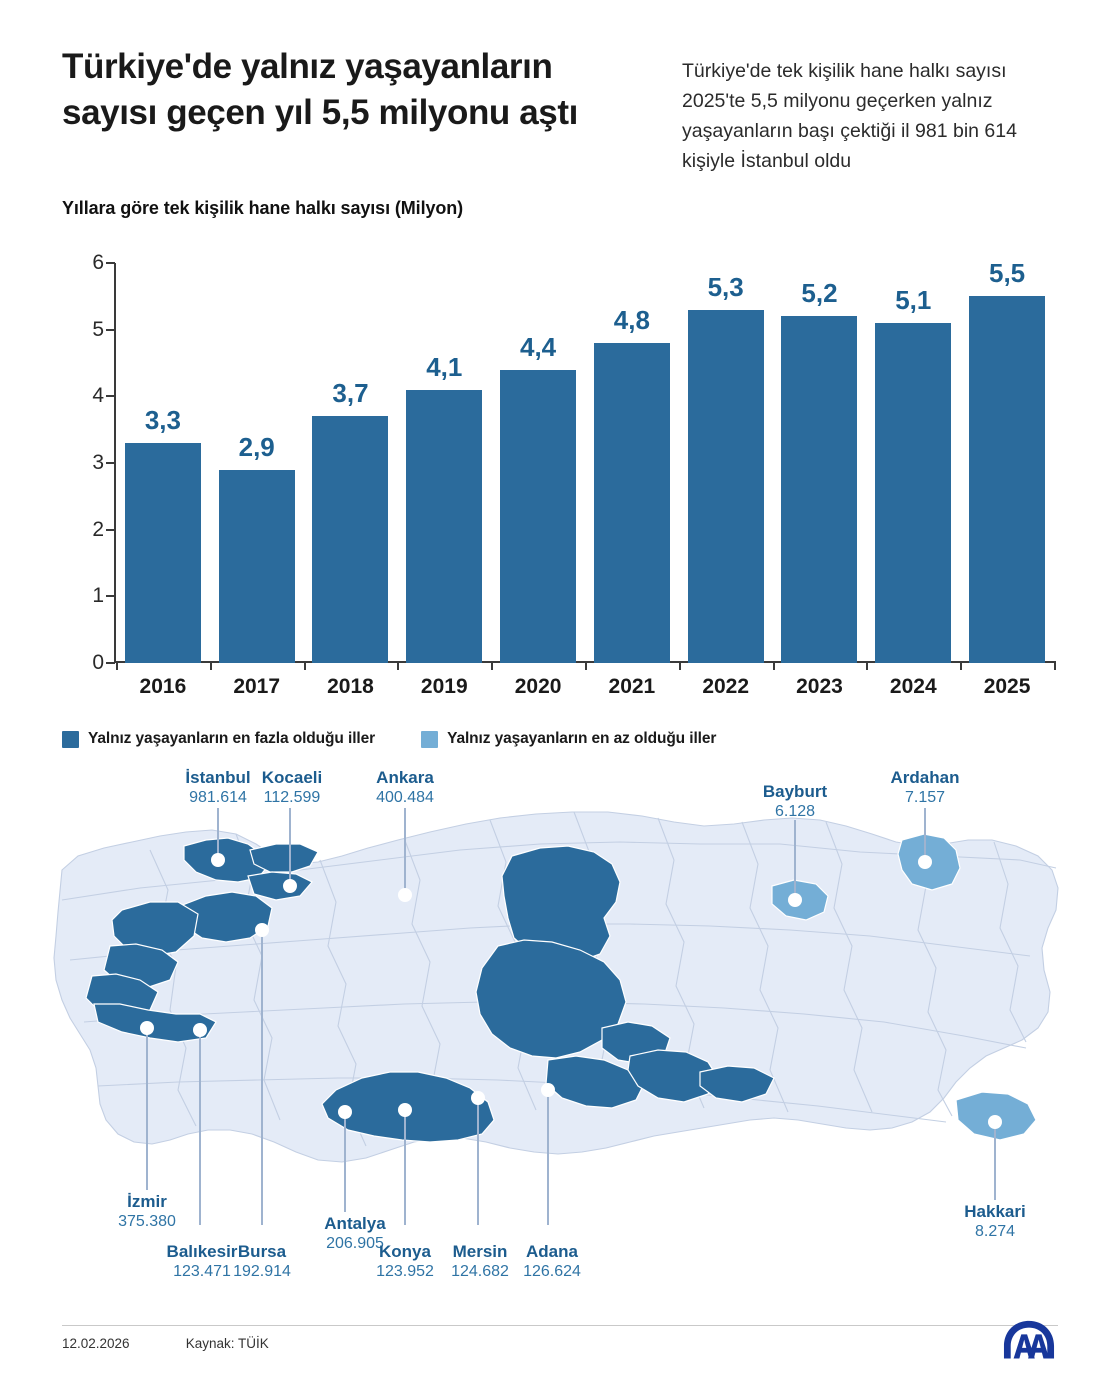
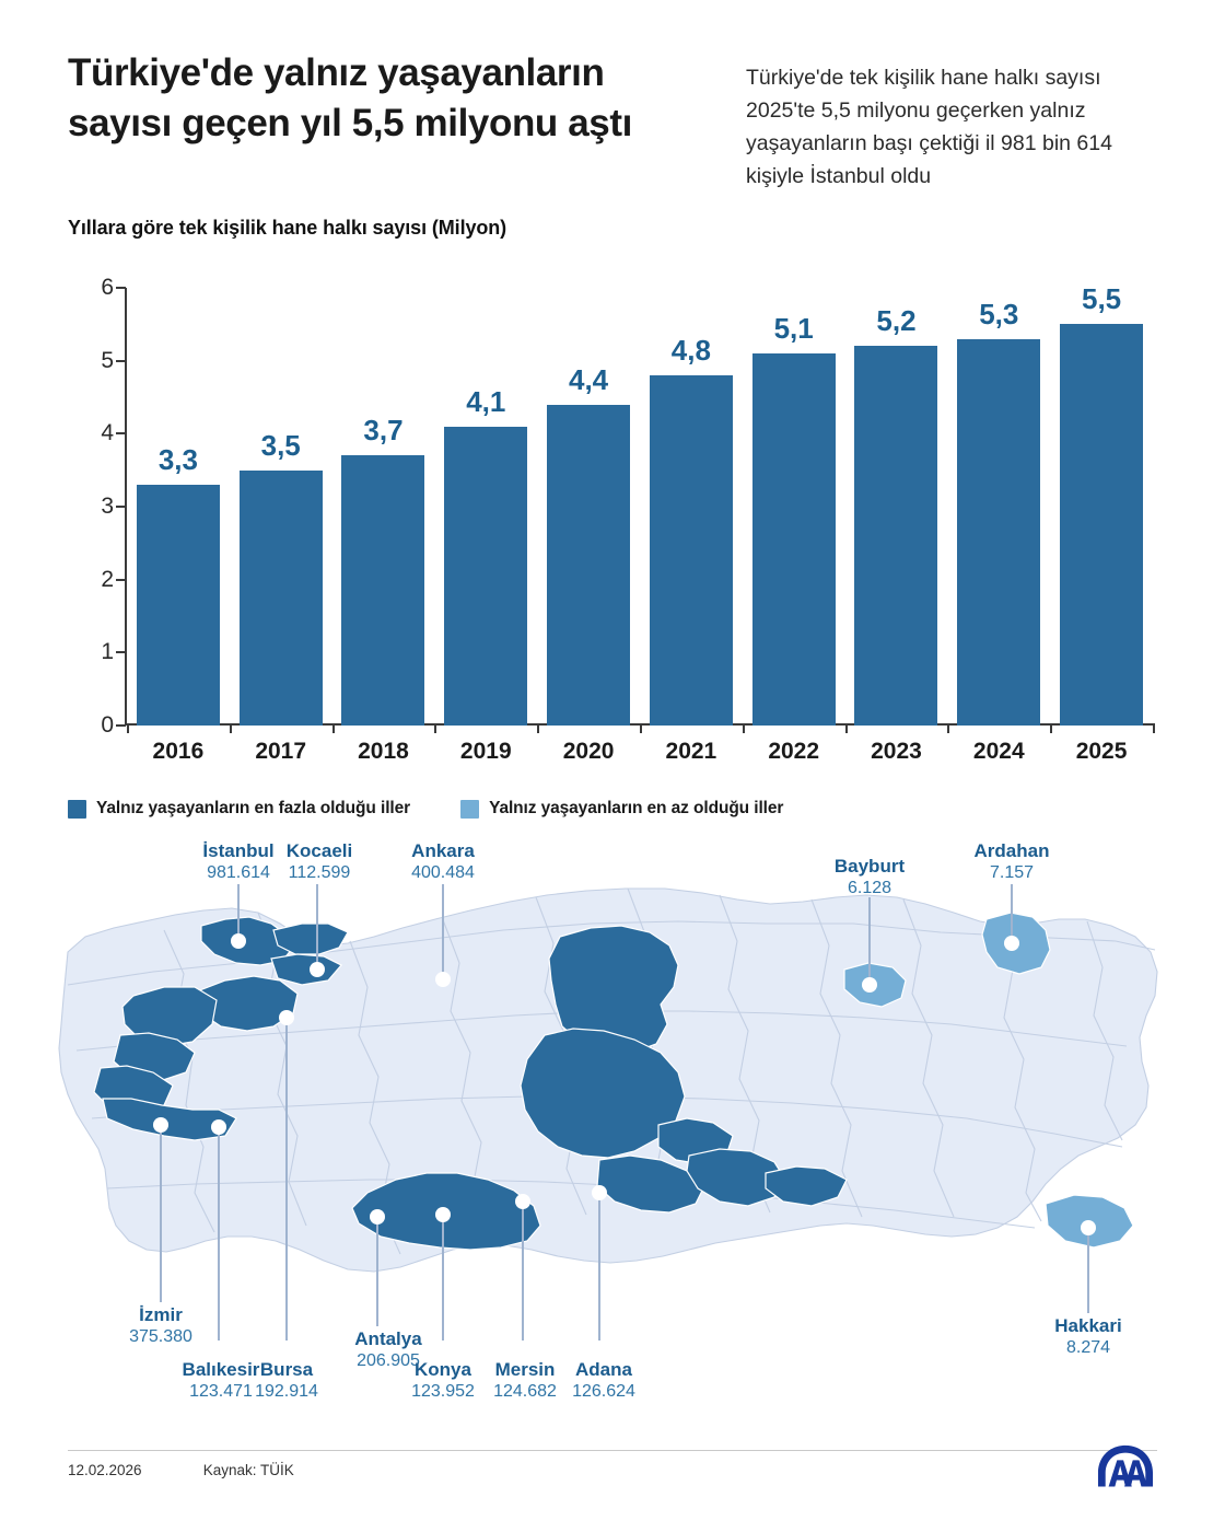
2017: 2,9 -> 3,5
2022: 5,3 -> 5,1
2024: 5,1 -> 5,3
